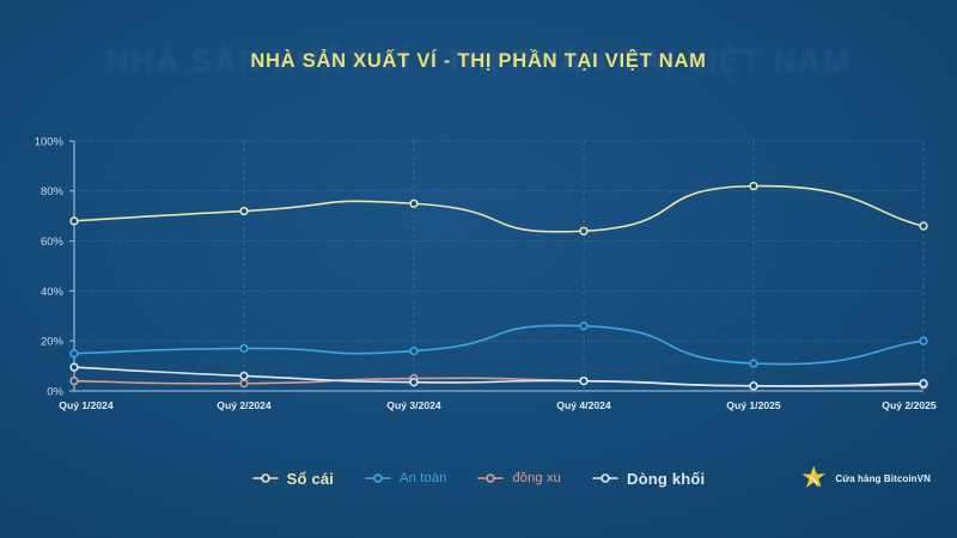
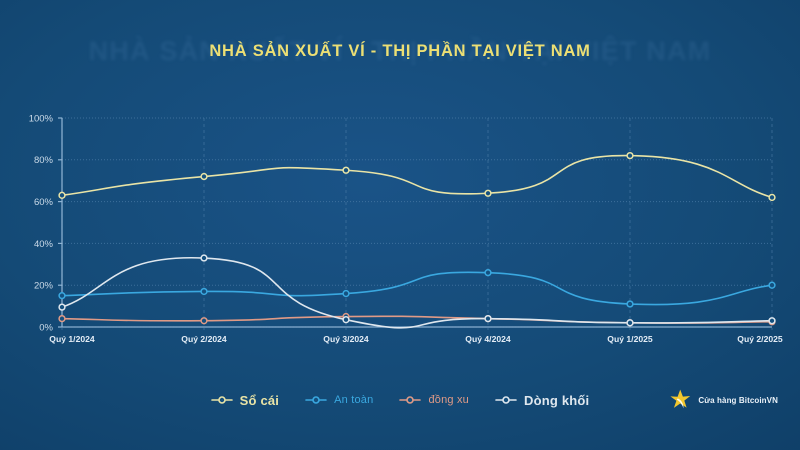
Sổ cái/Quý 1/2024: 68% -> 63%
Dòng khối/Quý 2/2024: 6% -> 33%
Sổ cái/Quý 2/2025: 66% -> 62%
